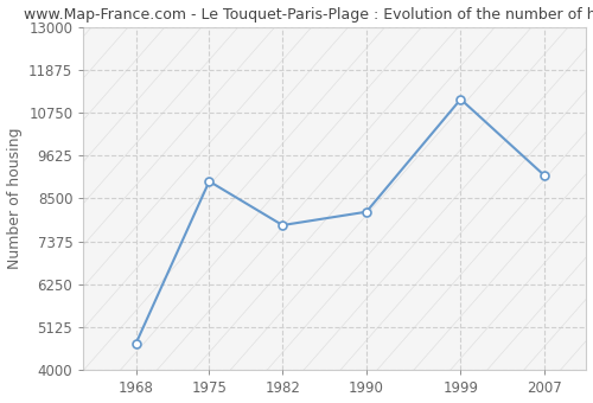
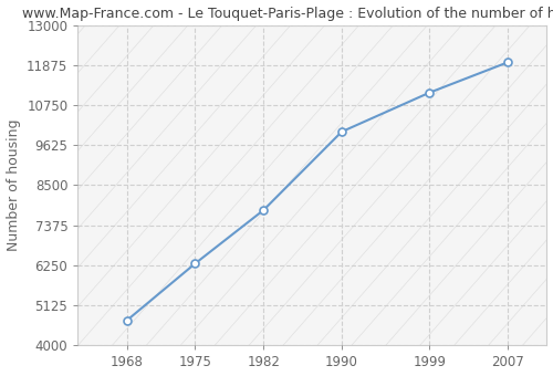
1975: 8950 -> 6300
1990: 8150 -> 10000
2007: 9100 -> 11950
